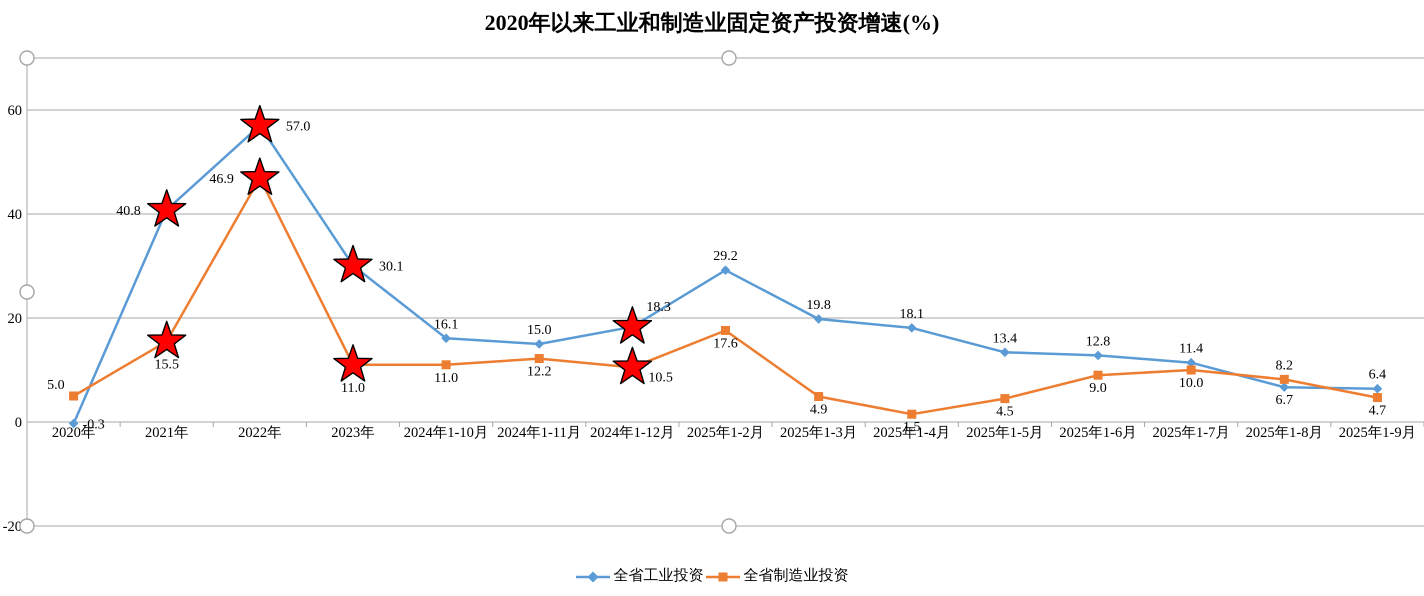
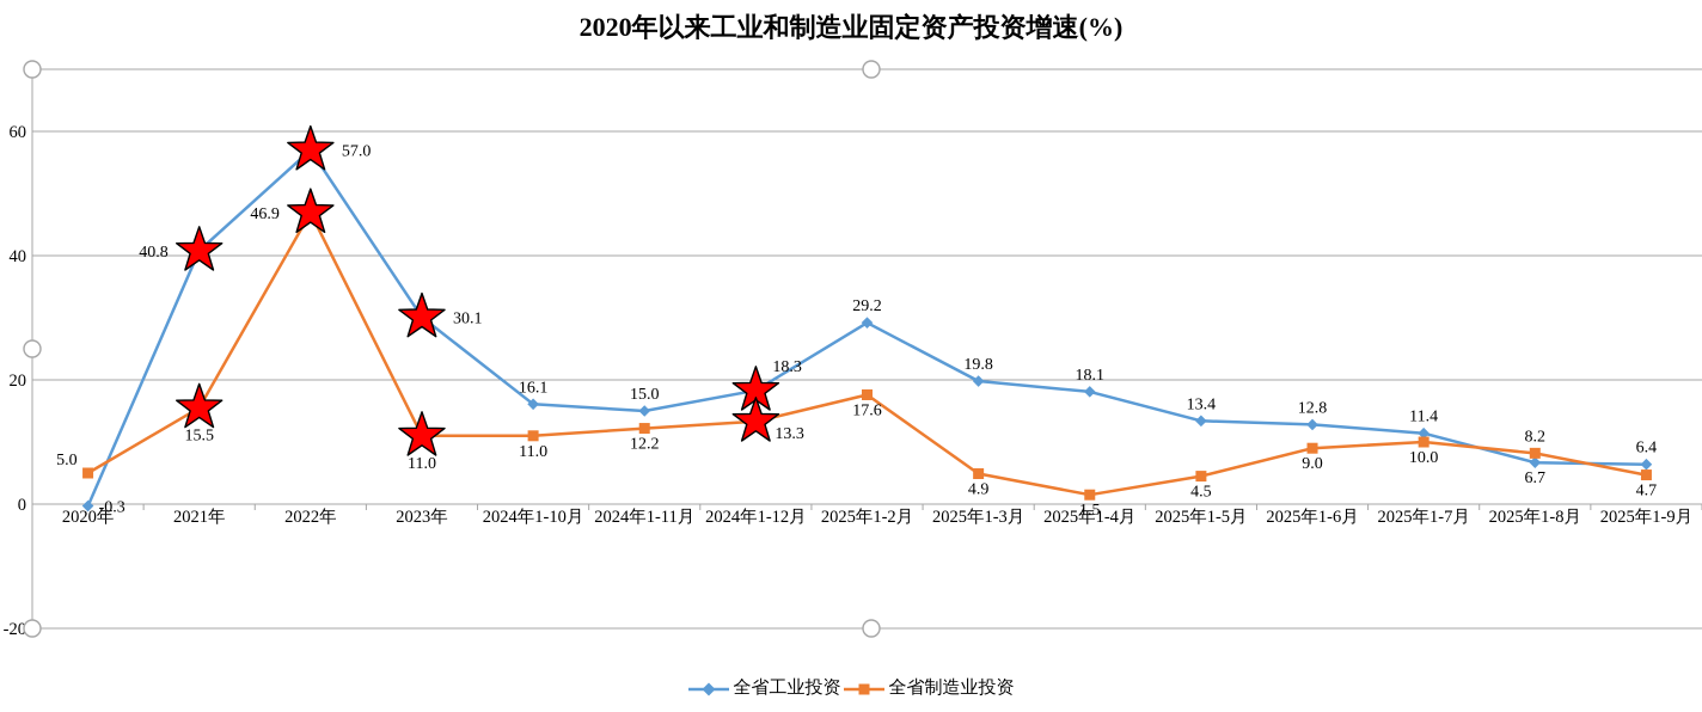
全省制造业投资/2024年1-12月: 10.5 -> 13.3
